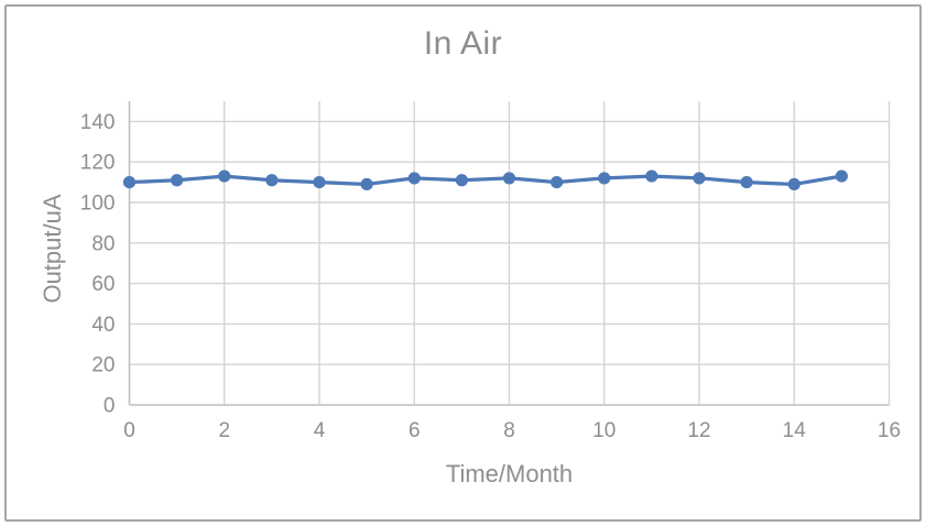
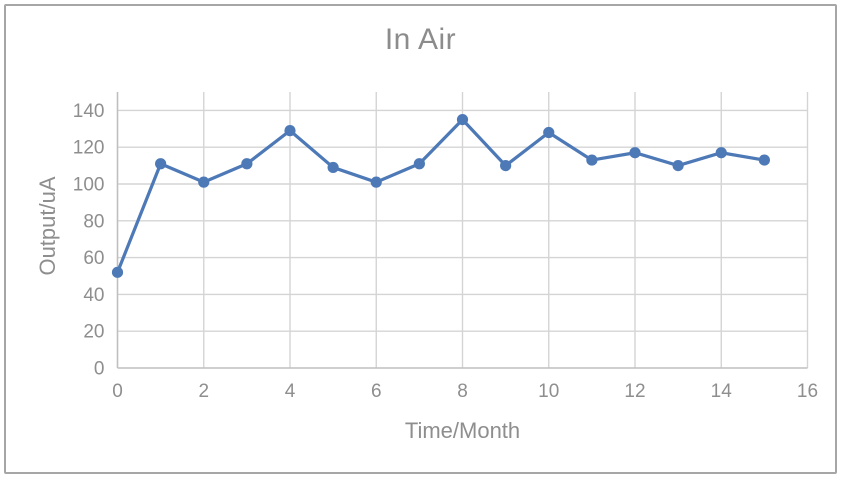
0: 110 -> 52
2: 113 -> 101
4: 110 -> 129
6: 112 -> 101
8: 112 -> 135
10: 112 -> 128
12: 112 -> 117
14: 109 -> 117
